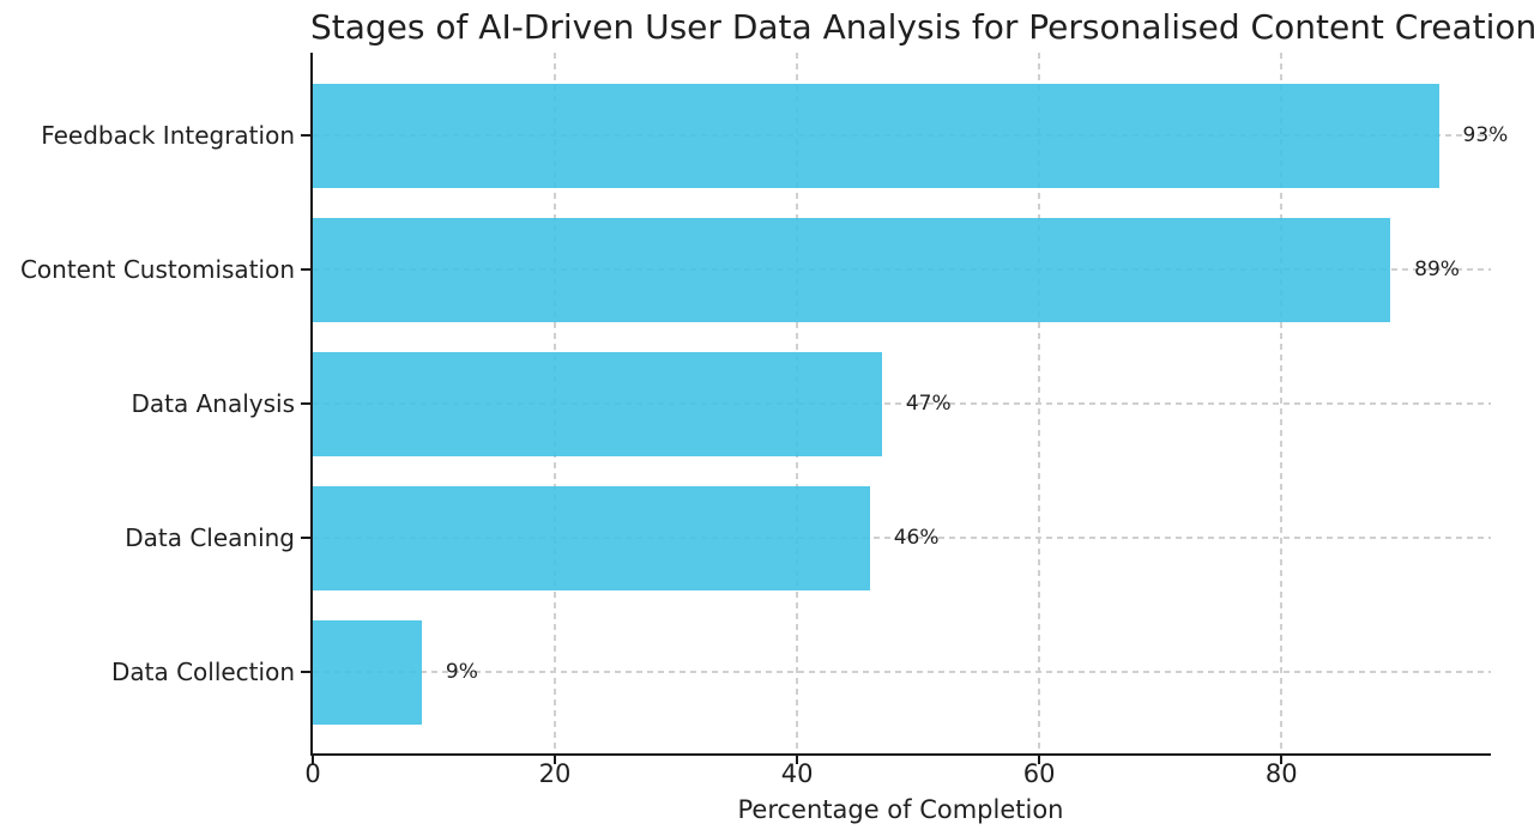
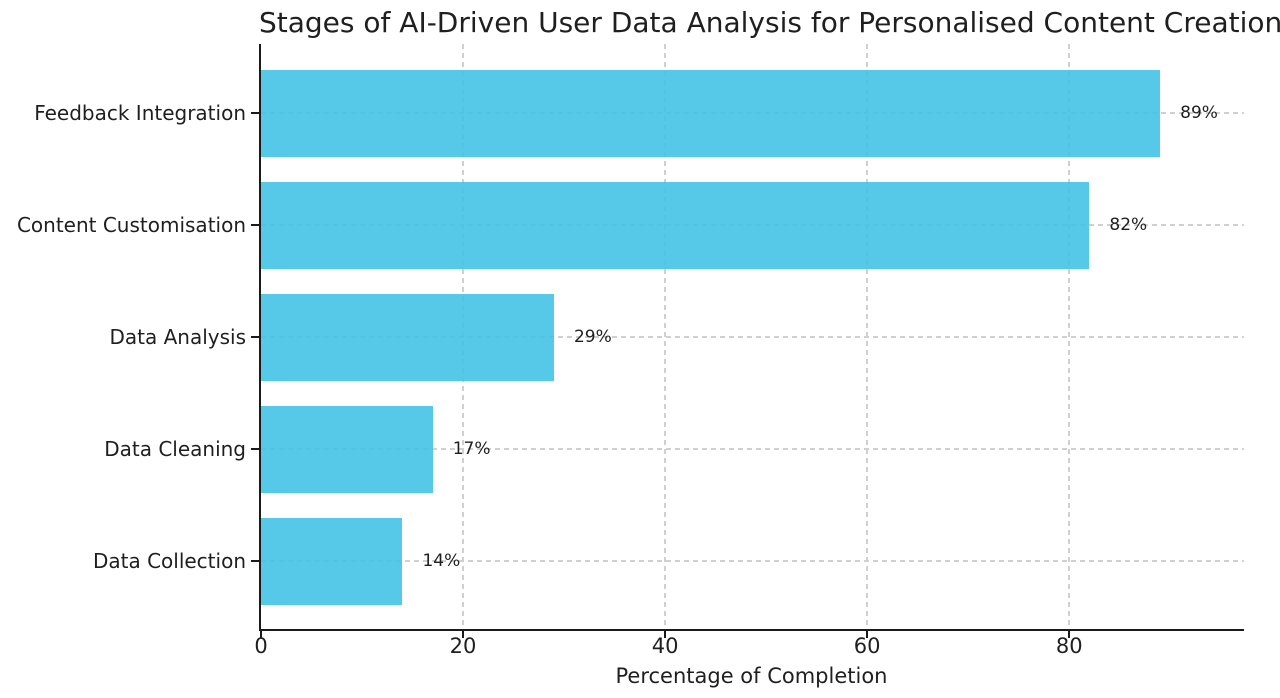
Feedback Integration: 93% -> 89%
Content Customisation: 89% -> 82%
Data Analysis: 47% -> 29%
Data Cleaning: 46% -> 17%
Data Collection: 9% -> 14%
